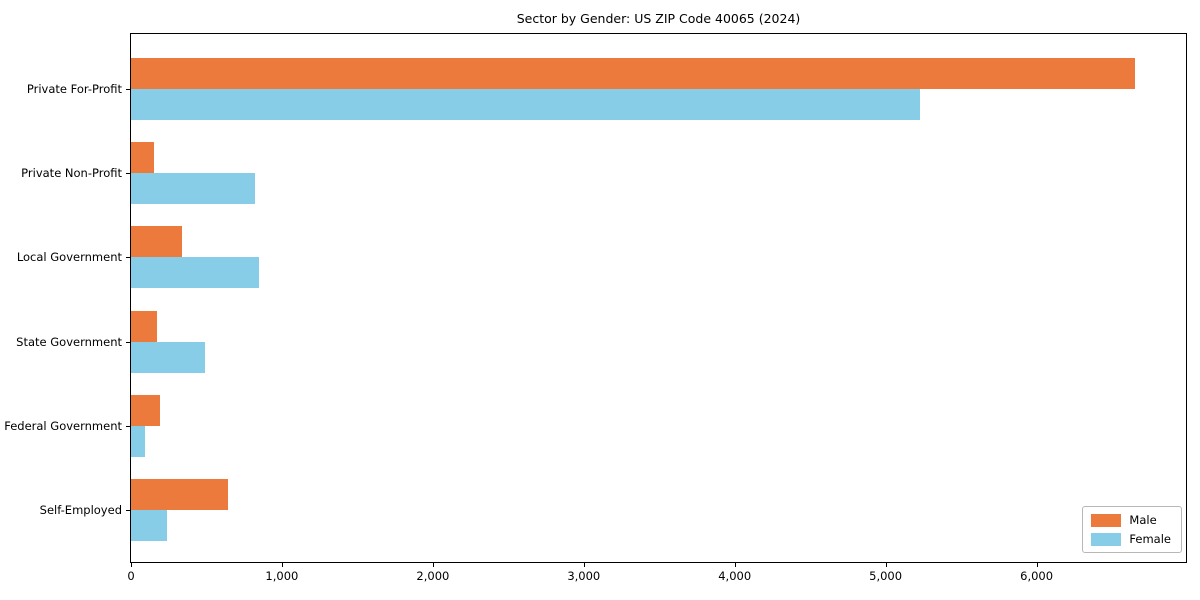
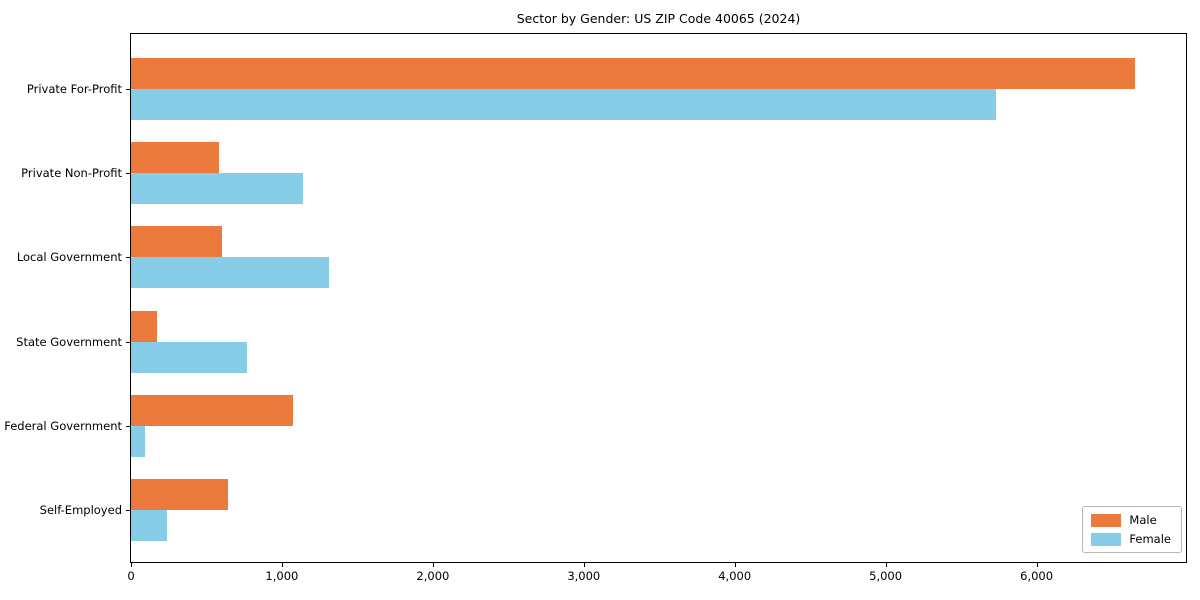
Female/Private For-Profit: 5230 -> 5730
Male/Private Non-Profit: 150 -> 580
Female/Private Non-Profit: 820 -> 1140
Male/Local Government: 340 -> 600
Female/Local Government: 850 -> 1310
Female/State Government: 490 -> 770
Male/Federal Government: 190 -> 1070
